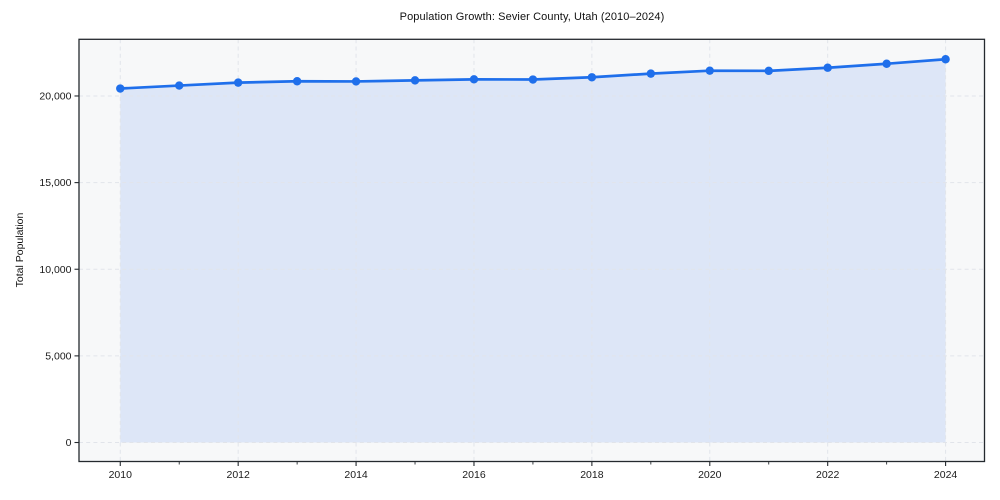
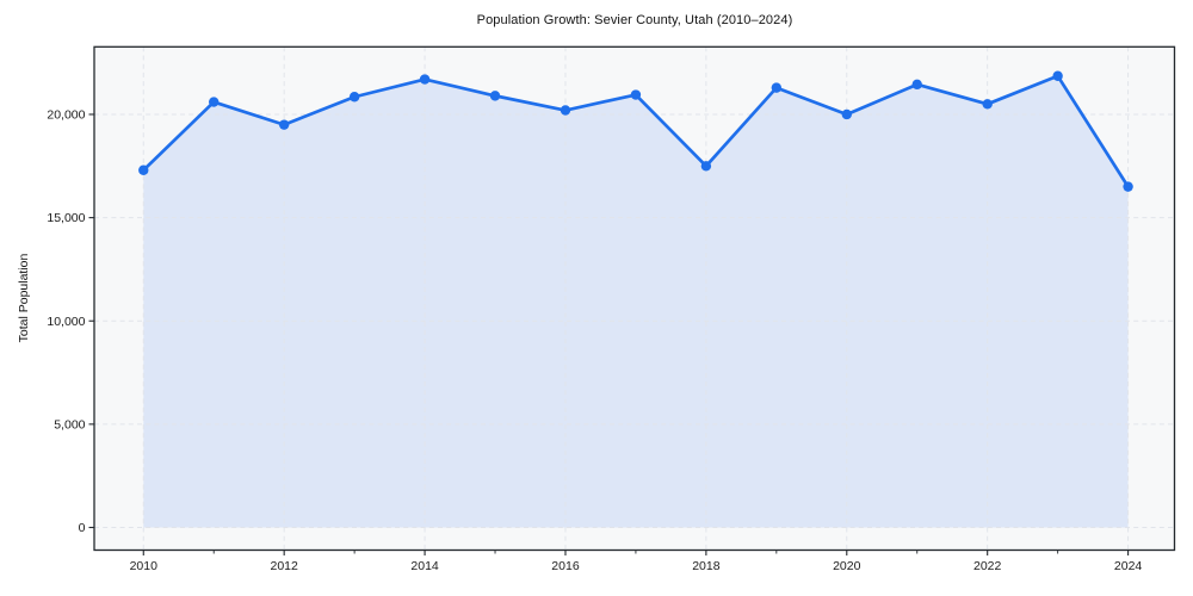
2010: 20400 -> 17300
2012: 20800 -> 19500
2014: 20800 -> 21700
2016: 21000 -> 20200
2018: 21100 -> 17500
2020: 21500 -> 20000
2022: 21600 -> 20500
2024: 22100 -> 16500
